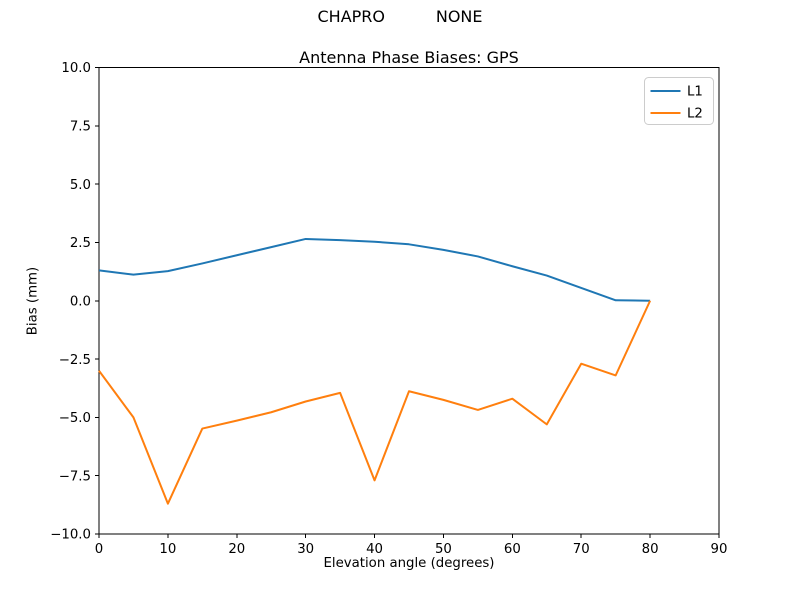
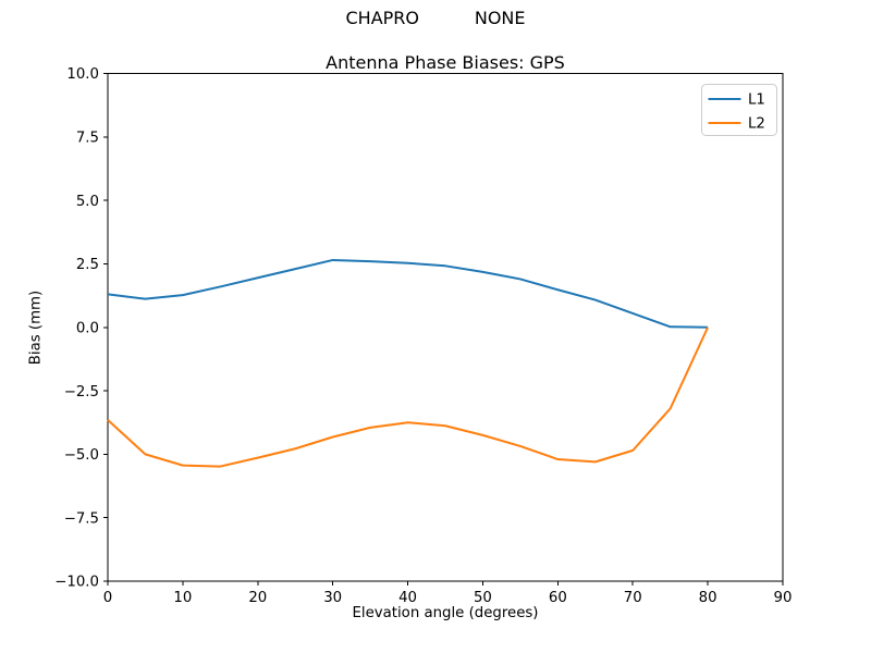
L2/0: -3.0 -> -3.6
L2/10: -8.7 -> -5.4
L2/40: -7.7 -> -3.8
L2/60: -4.2 -> -5.2
L2/70: -2.7 -> -4.8
